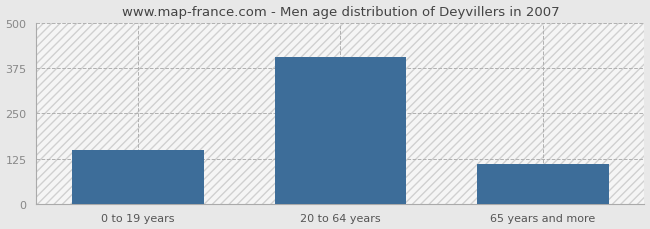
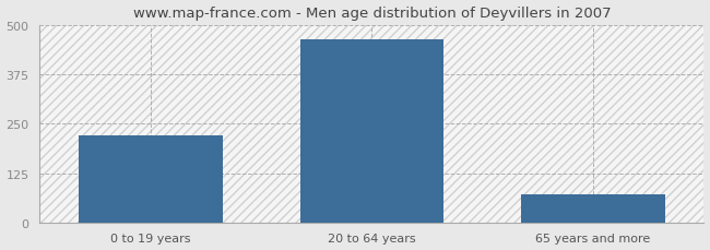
0 to 19 years: 148 -> 220
20 to 64 years: 405 -> 465
65 years and more: 110 -> 70
